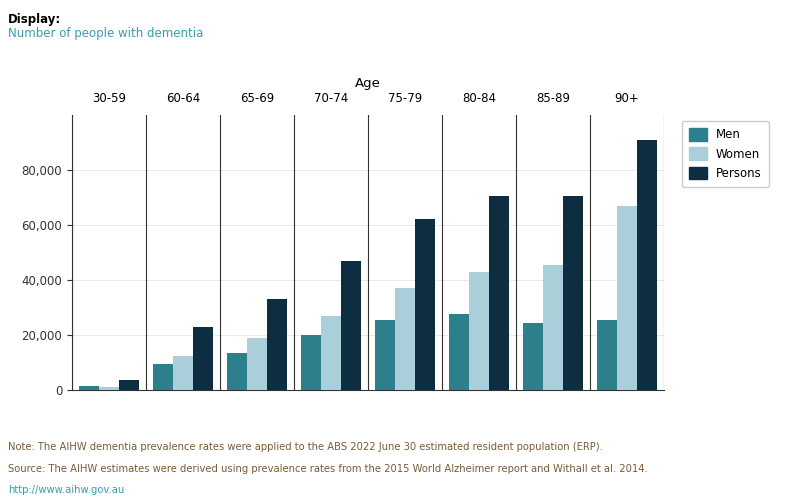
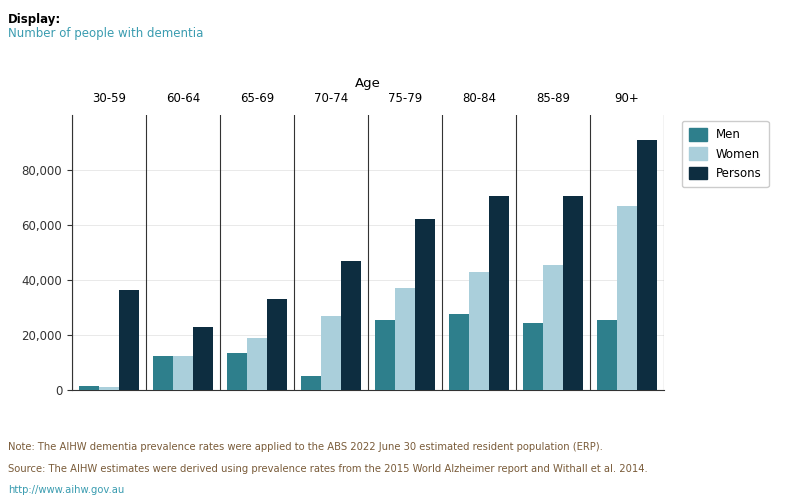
Persons/30-59: 3,500 -> 36,500
Men/60-64: 9,500 -> 12,500
Men/70-74: 20,000 -> 5,000
